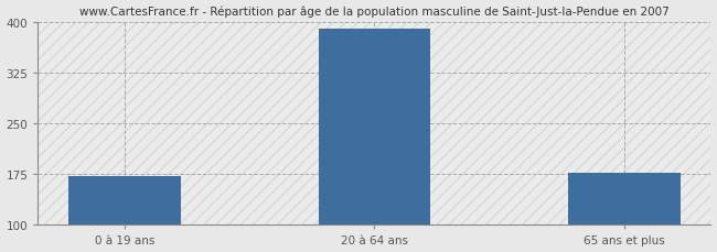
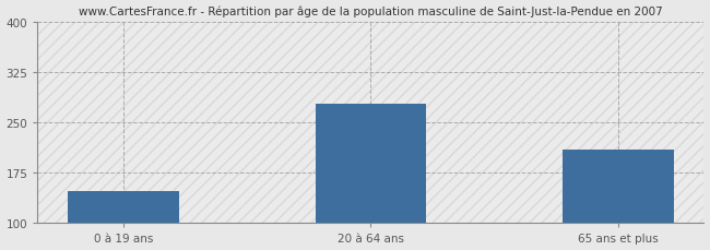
0 à 19 ans: 172 -> 148
20 à 64 ans: 390 -> 278
65 ans et plus: 177 -> 210
